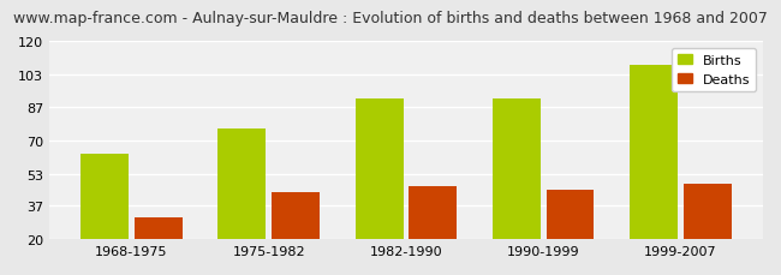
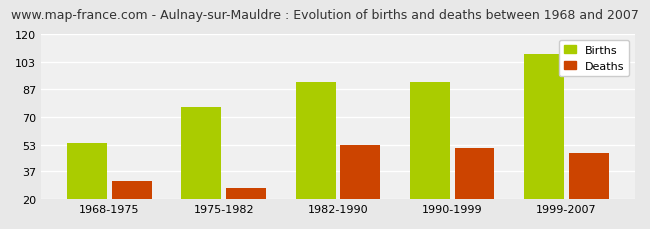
Births/1968-1975: 63 -> 54
Deaths/1975-1982: 44 -> 27
Deaths/1982-1990: 47 -> 53
Deaths/1990-1999: 45 -> 51
